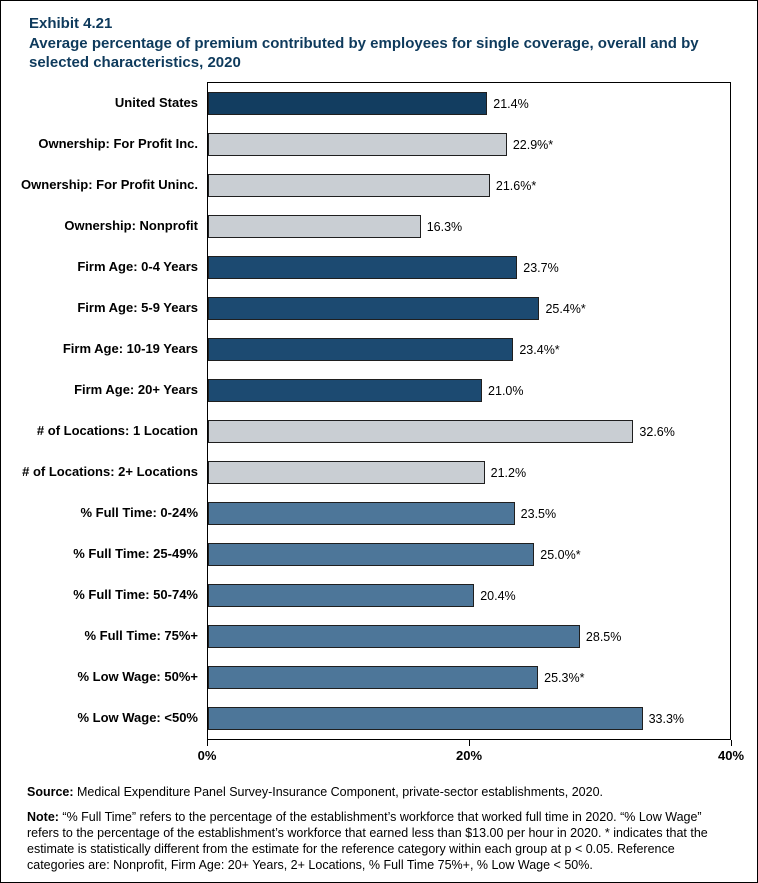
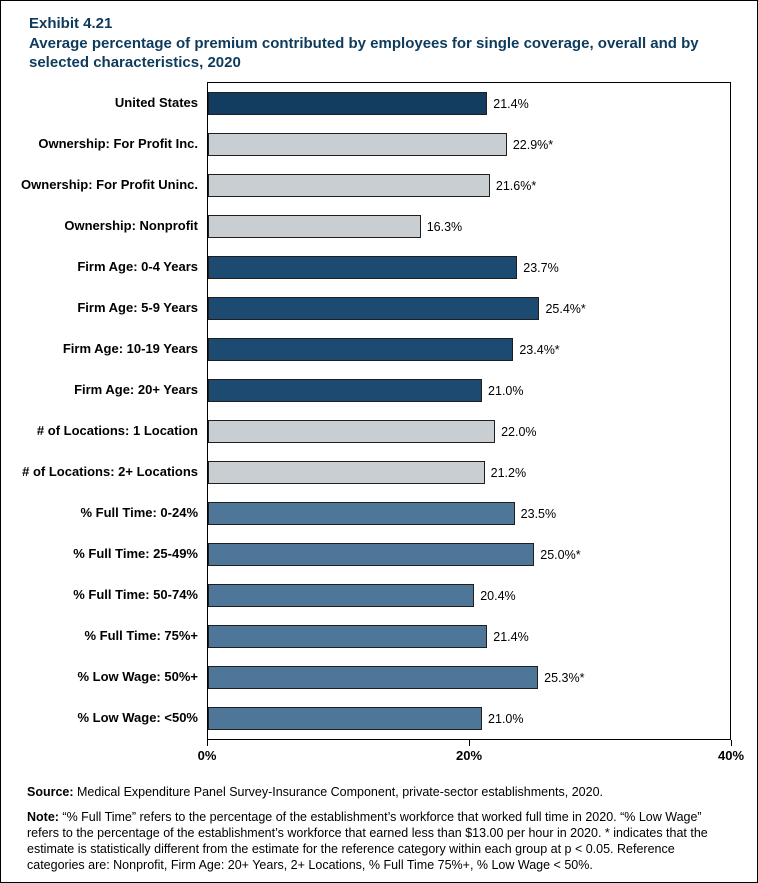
# of Locations: 1 Location: 32.6% -> 22.0%
% Full Time: 75%+: 28.5% -> 21.4%
% Low Wage: <50%: 33.3% -> 21.0%
